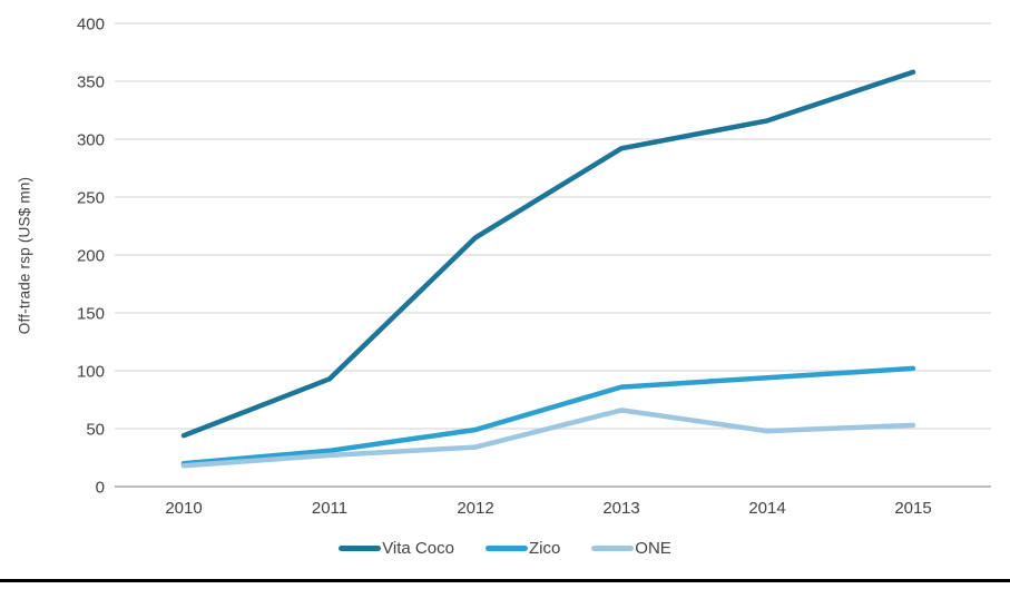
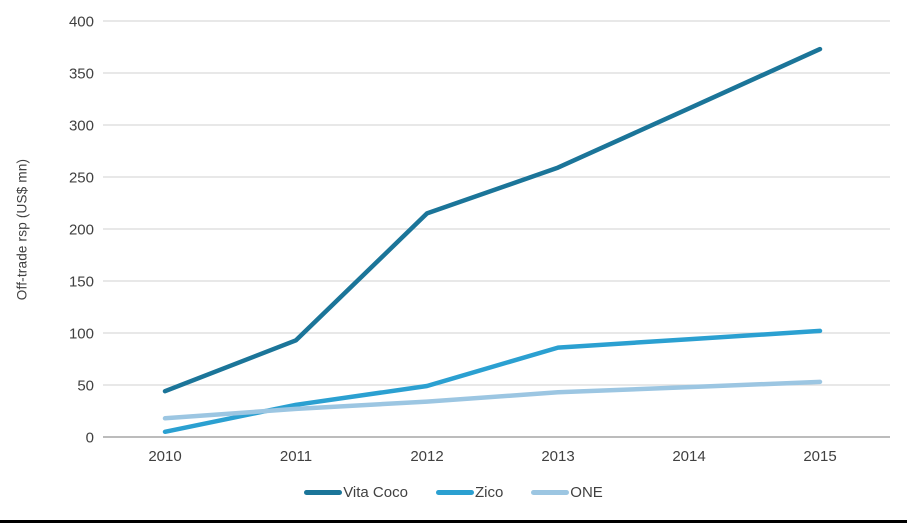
Zico/2010: 20 -> 5
Vita Coco/2013: 292 -> 259
ONE/2013: 66 -> 43
Vita Coco/2015: 358 -> 373
